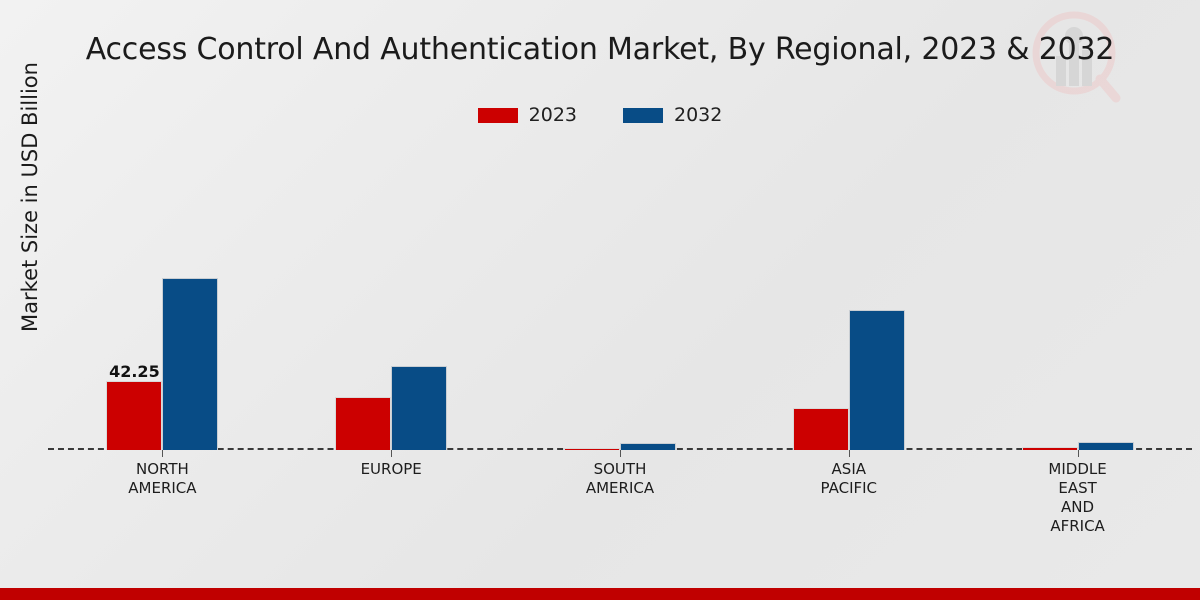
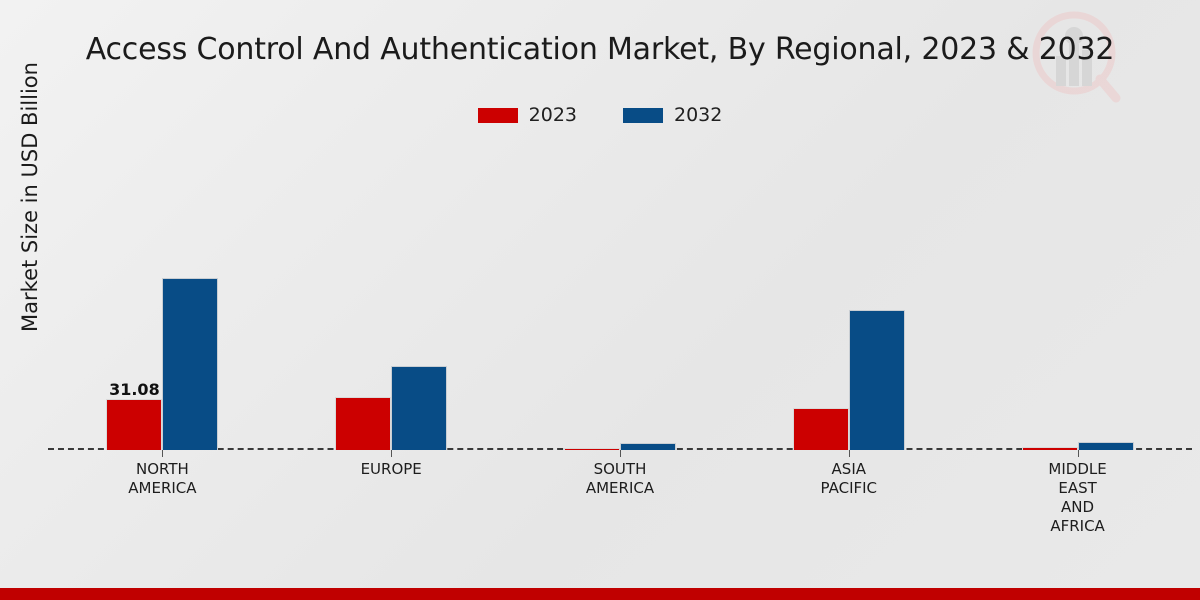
2023/NORTH AMERICA: 42.25 -> 31.08
